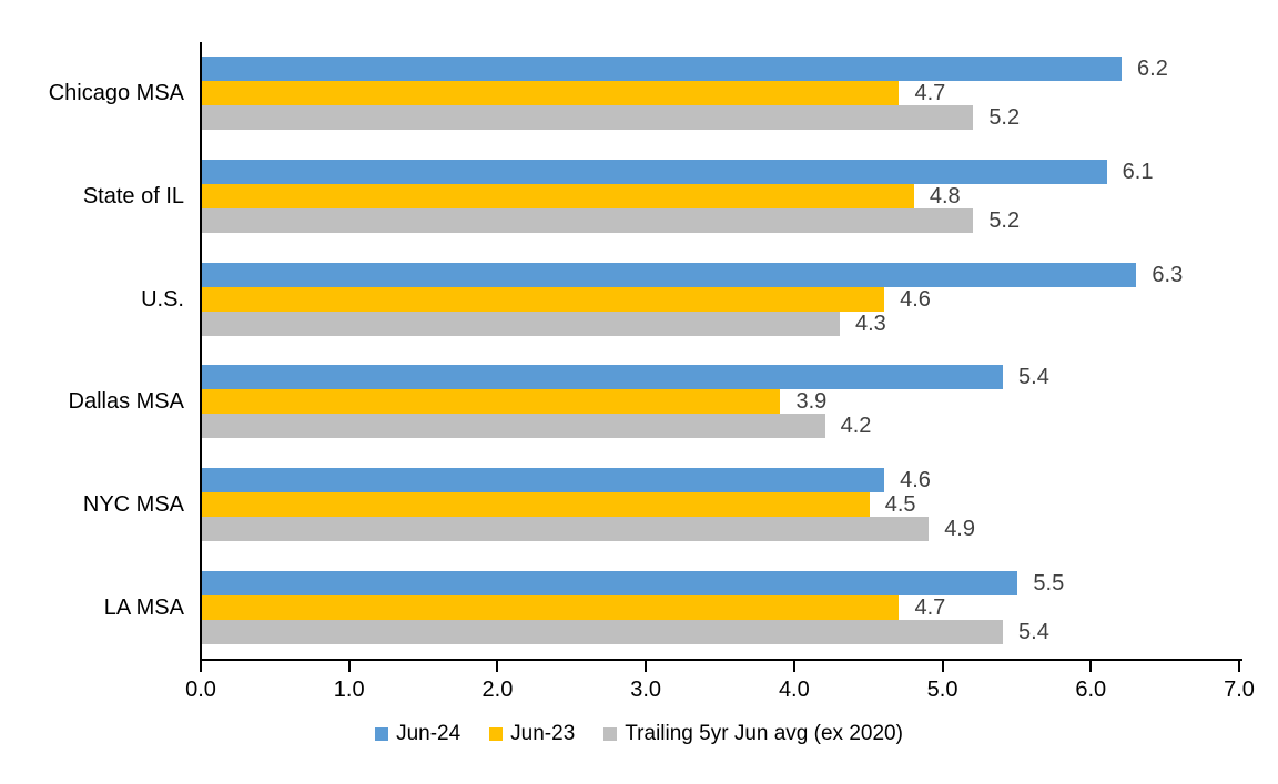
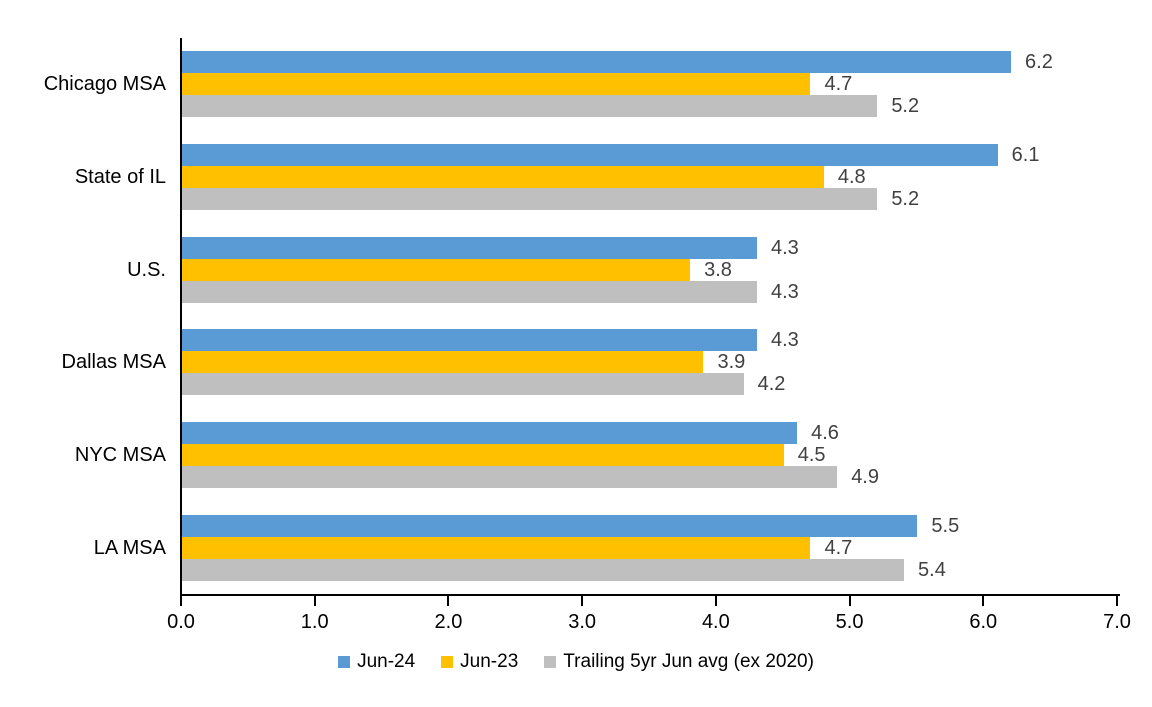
Jun-24/U.S.: 6.3 -> 4.3
Jun-23/U.S.: 4.6 -> 3.8
Jun-24/Dallas MSA: 5.4 -> 4.3
